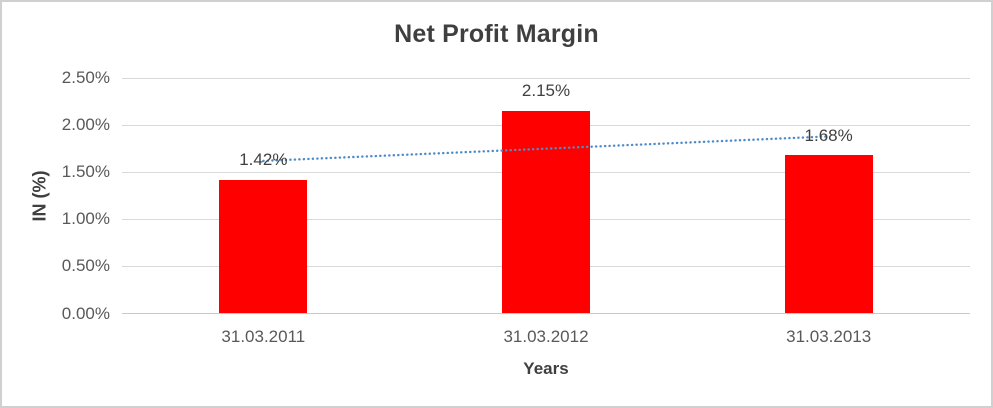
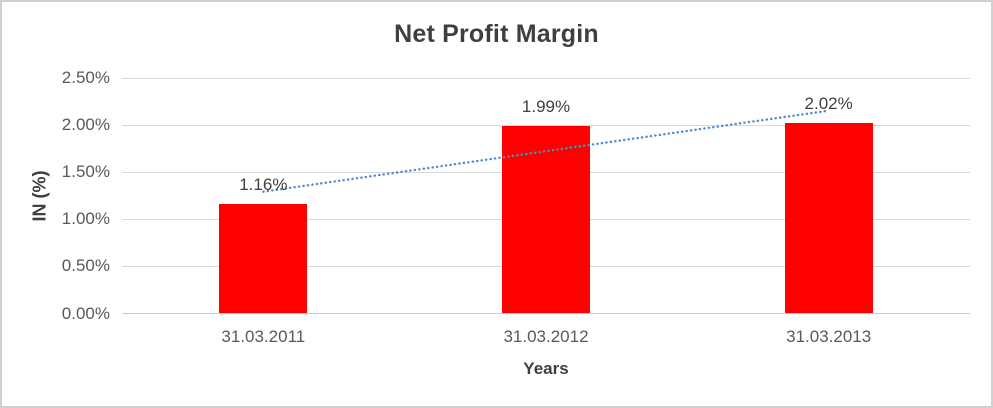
31.03.2011: 1.42% -> 1.16%
31.03.2012: 2.15% -> 1.99%
31.03.2013: 1.68% -> 2.02%
